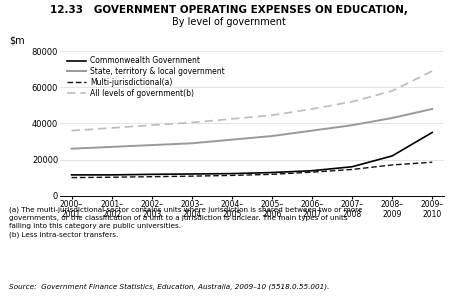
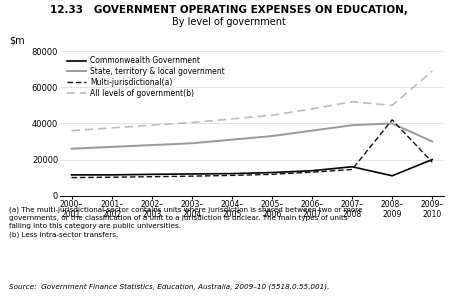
Commonwealth Government/2008– 2009: 22000 -> 11000
State, territory & local government/2008– 2009: 43000 -> 40000
Multi-jurisdictional(a)/2008– 2009: 17000 -> 42000
All levels of government(b)/2008– 2009: 58000 -> 50000
Commonwealth Government/2009– 2010: 35000 -> 20000
State, territory & local government/2009– 2010: 48000 -> 30000
